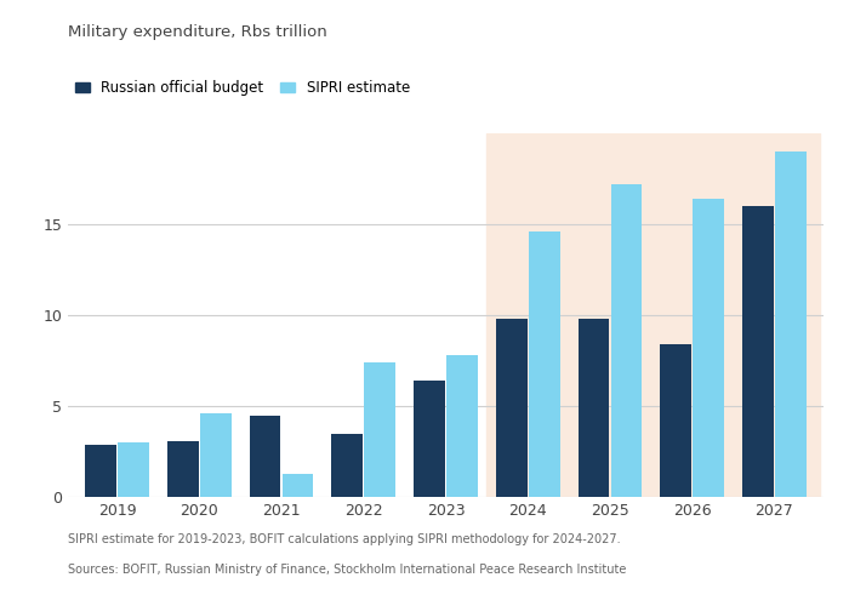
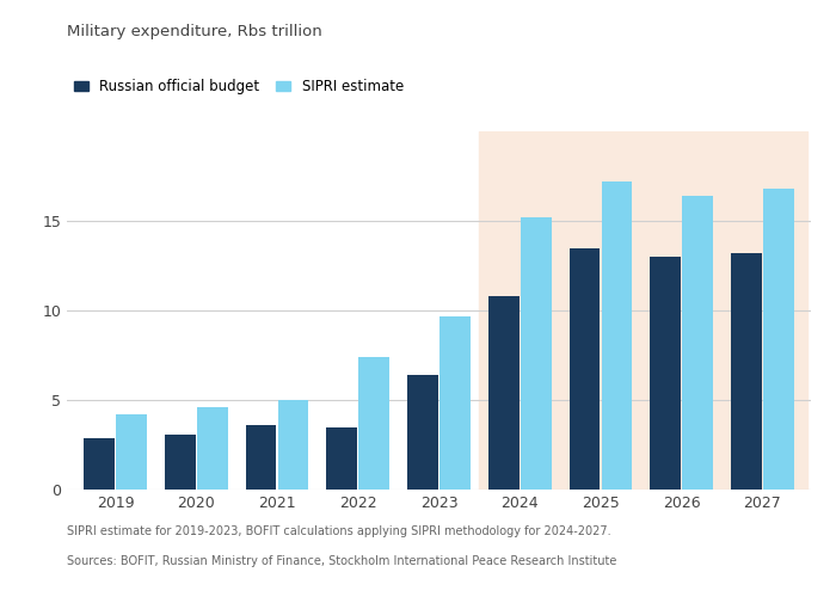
SIPRI estimate/2019: 3.0 -> 4.2
Russian official budget/2021: 4.5 -> 3.6
SIPRI estimate/2021: 1.3 -> 5.0
SIPRI estimate/2023: 7.8 -> 9.7
Russian official budget/2024: 9.8 -> 10.8
SIPRI estimate/2024: 14.6 -> 15.2
Russian official budget/2025: 9.8 -> 13.5
Russian official budget/2026: 8.4 -> 13.0
Russian official budget/2027: 16.0 -> 13.2
SIPRI estimate/2027: 19.0 -> 16.8
